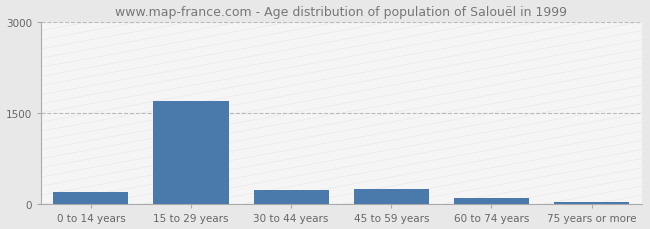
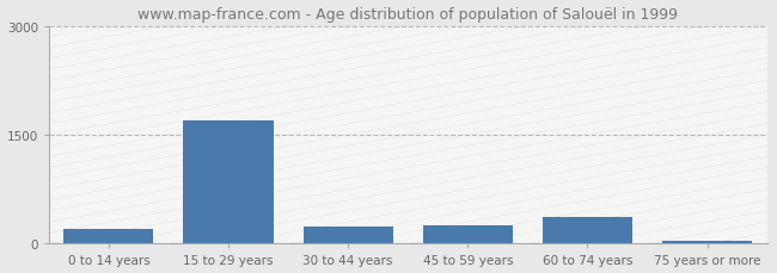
60 to 74 years: 110 -> 360
